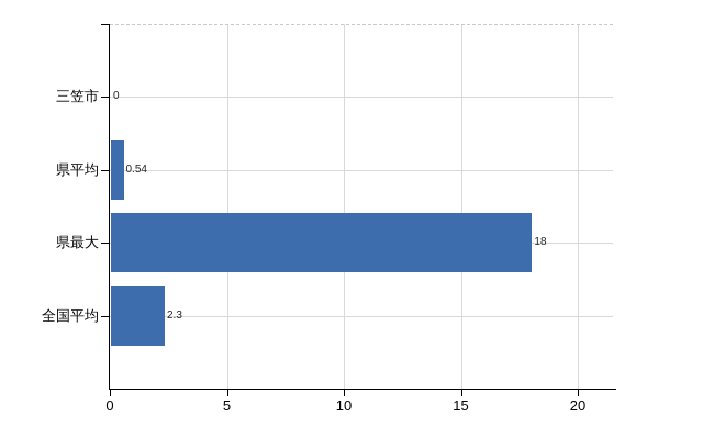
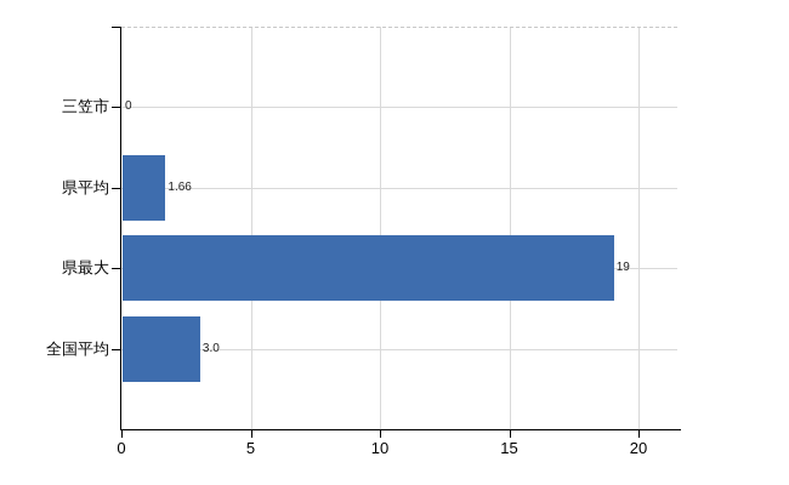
県平均: 0.54 -> 1.66
県最大: 18 -> 19
全国平均: 2.3 -> 3.0
